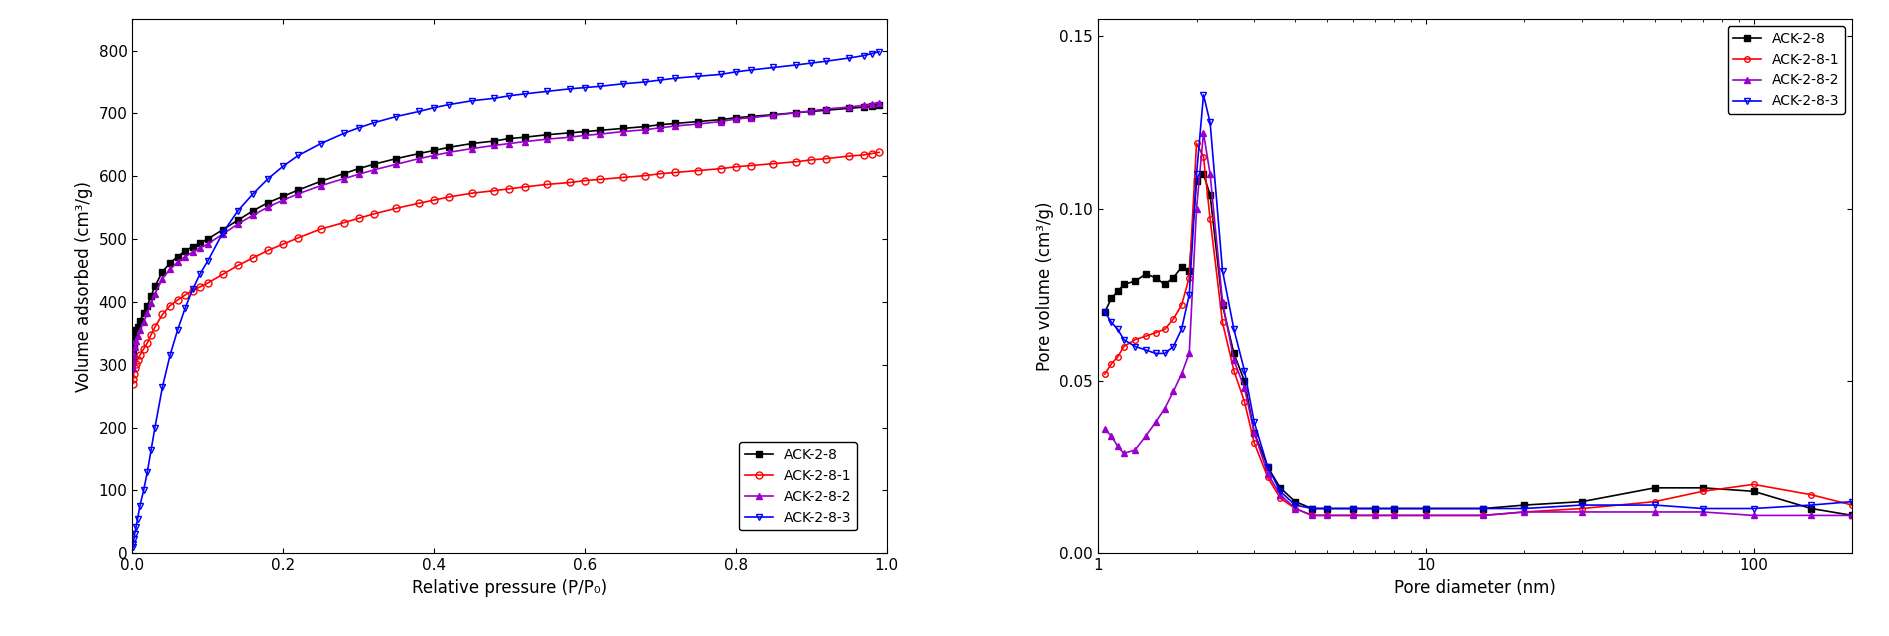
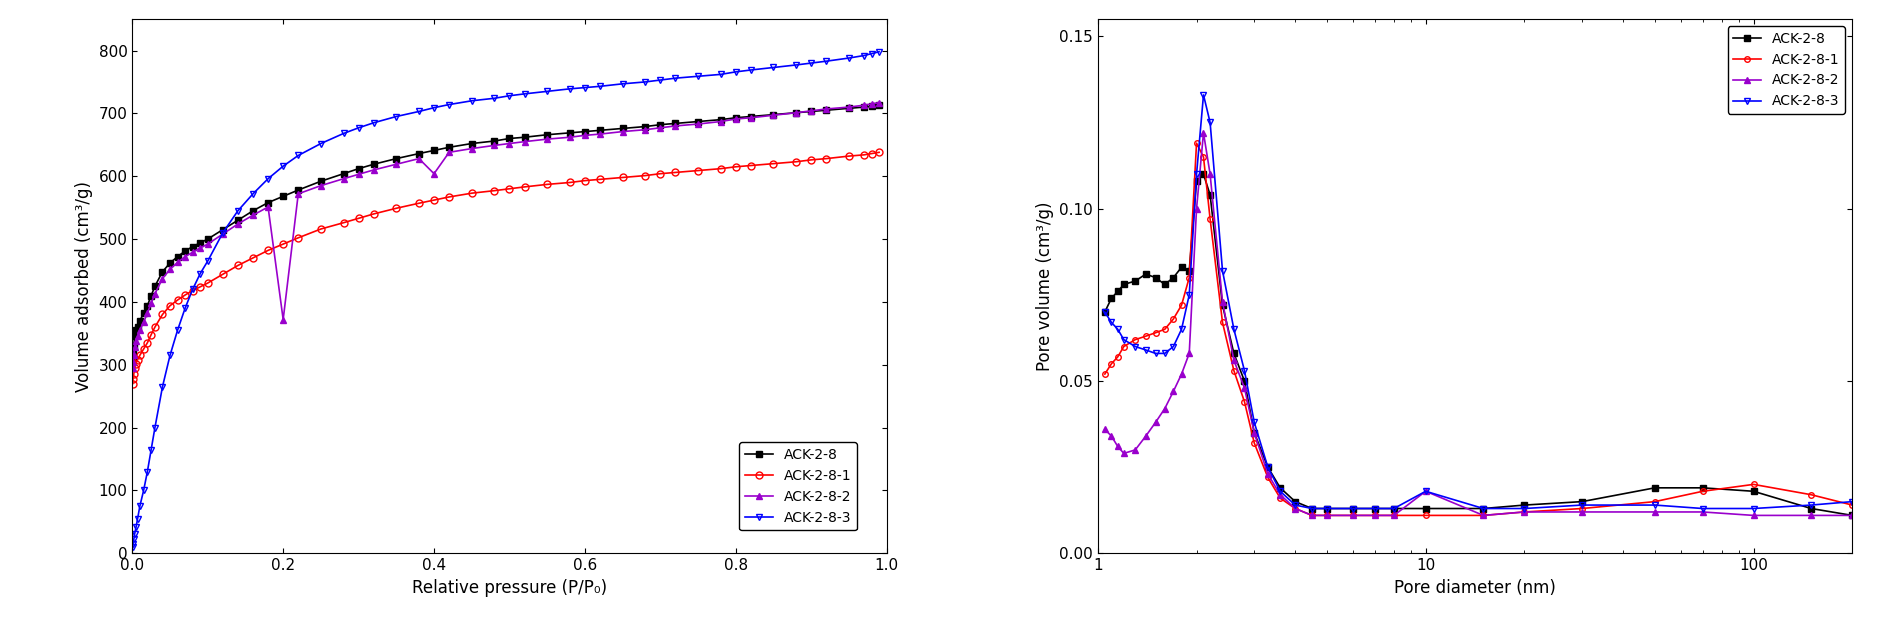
ACK-2-8-2/0.2: 562 -> 372
ACK-2-8-2/0.4: 633 -> 604
ACK-2-8-2/10: 0.011 -> 0.018
ACK-2-8-3/10: 0.013 -> 0.018
